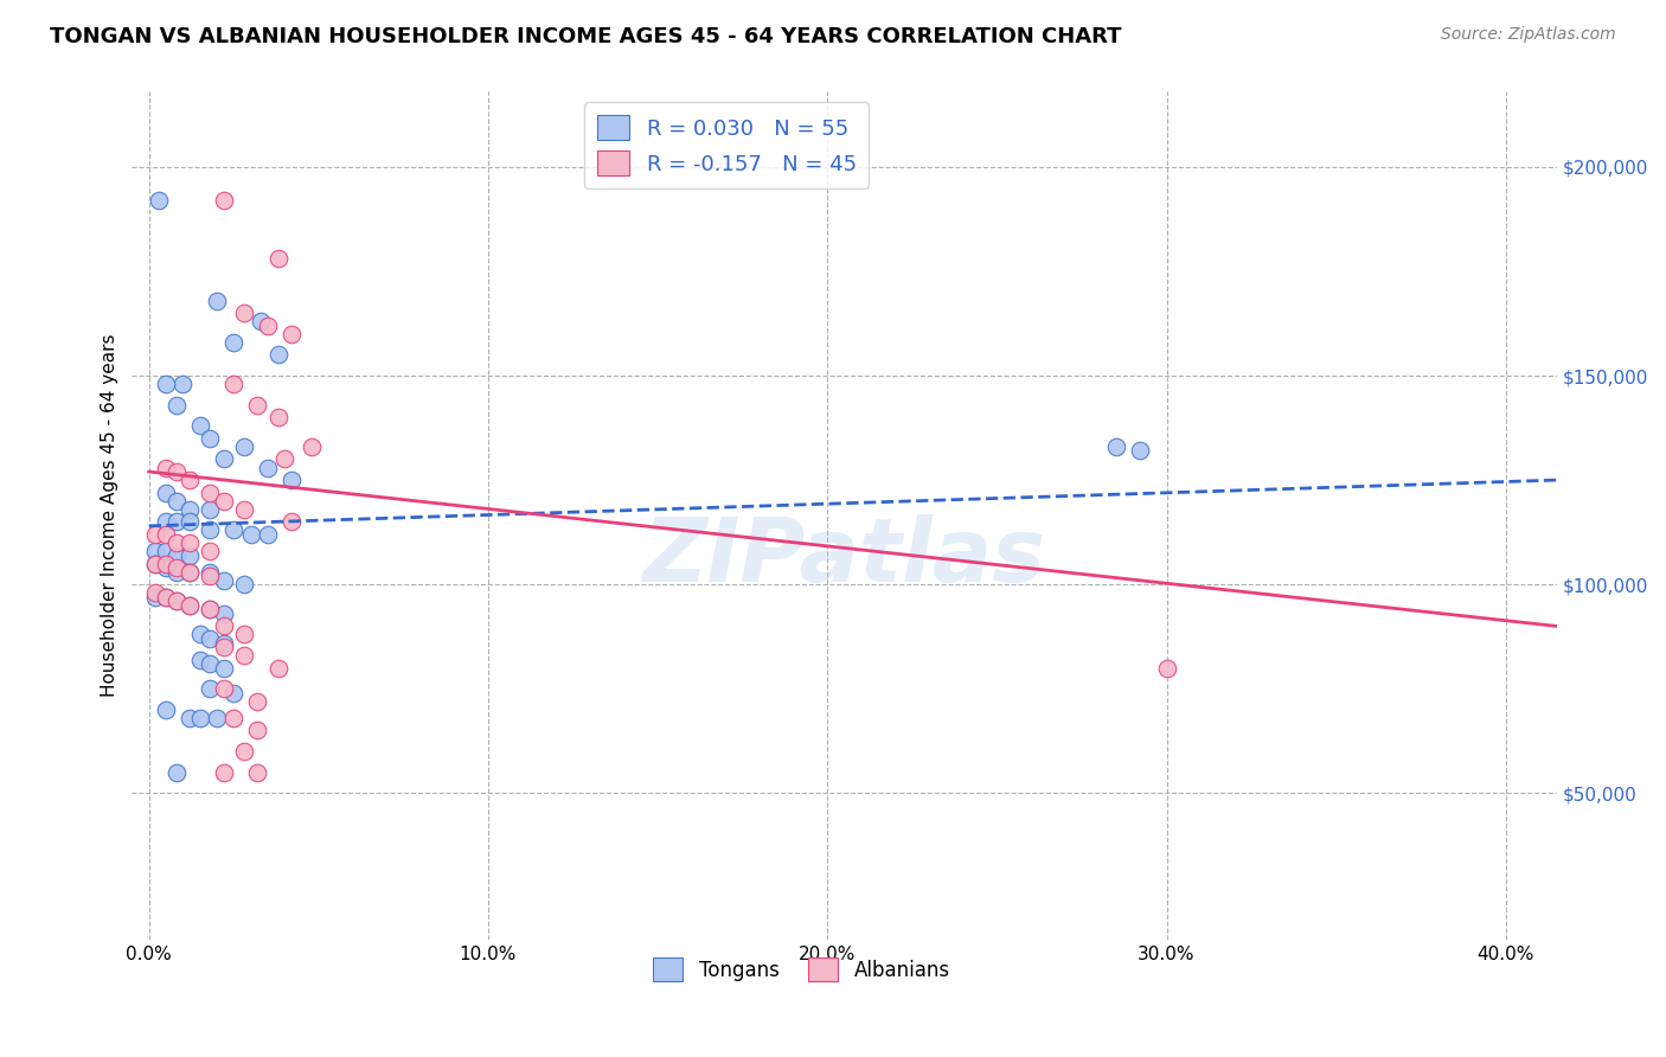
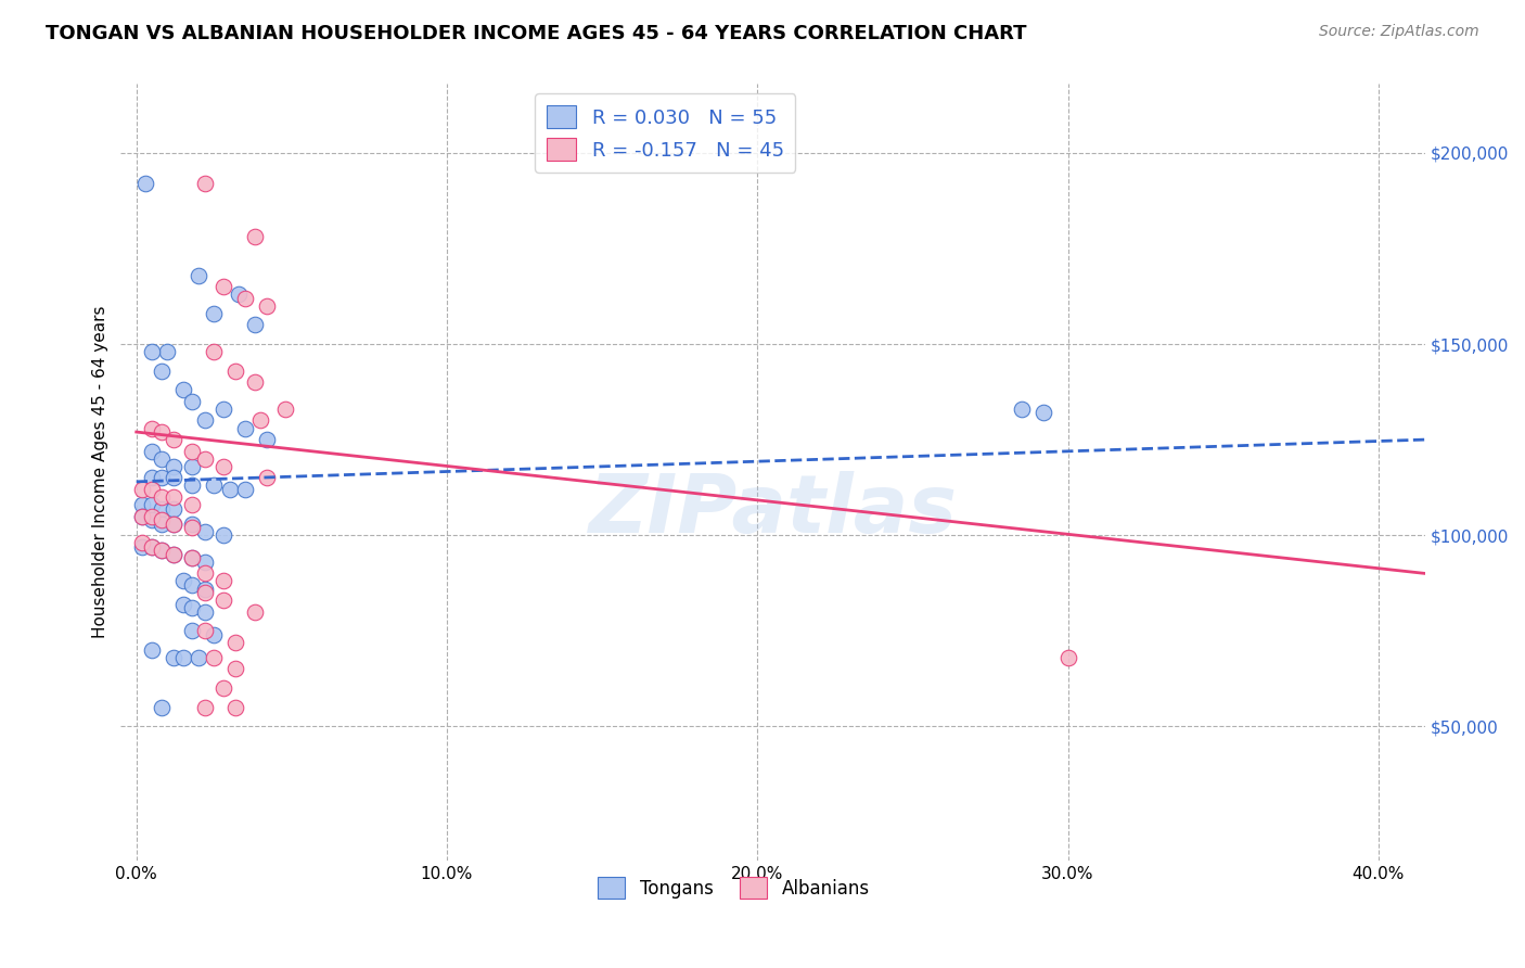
Albanians/30.0%: $80,000 -> $68,000
